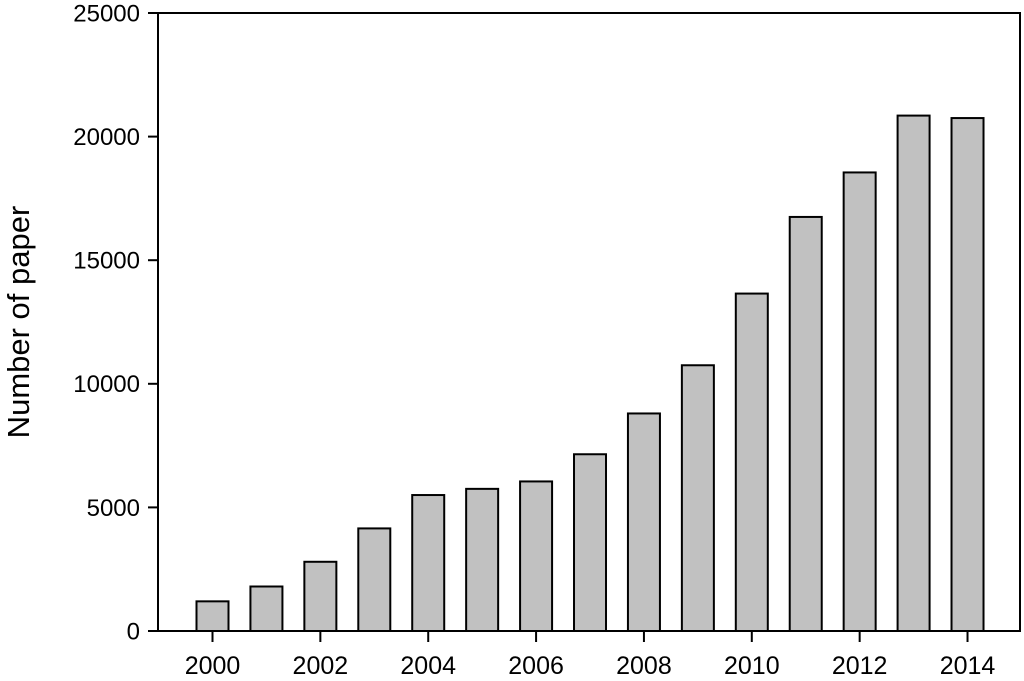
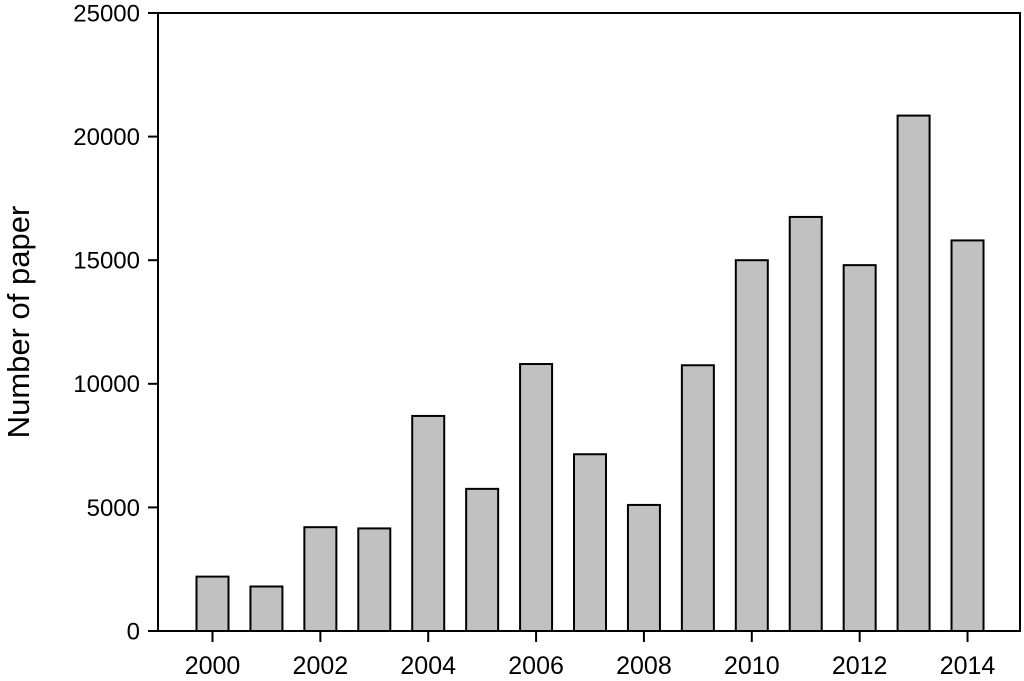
2000: 1200 -> 2200
2002: 2800 -> 4200
2004: 5500 -> 8700
2006: 6000 -> 10800
2008: 8800 -> 5100
2010: 13600 -> 15000
2012: 18600 -> 14800
2014: 20800 -> 15800
